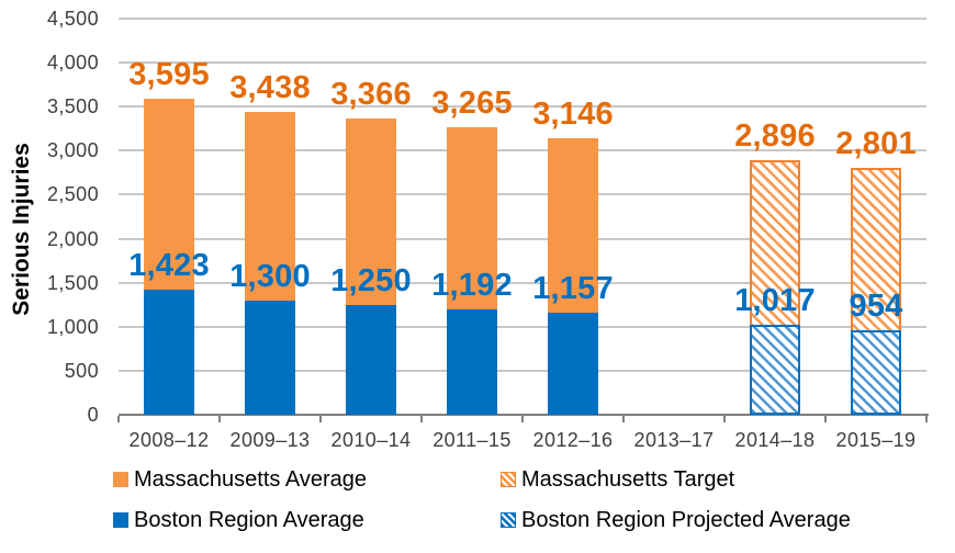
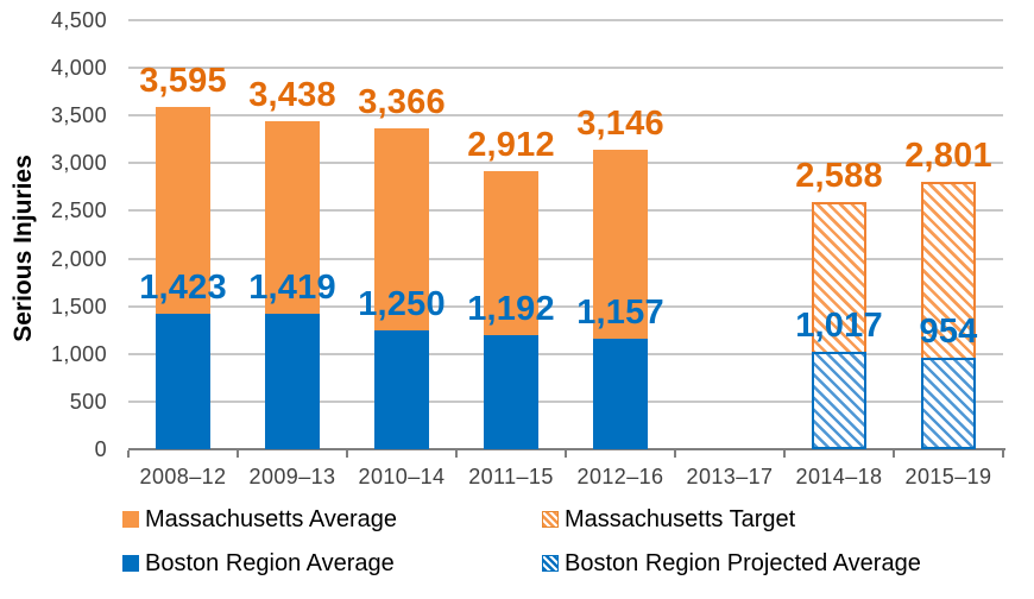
Boston Region Average/2009–13: 1,300 -> 1,419
Massachusetts Average/2011–15: 3,265 -> 2,912
Massachusetts Target/2014–18: 2,896 -> 2,588
